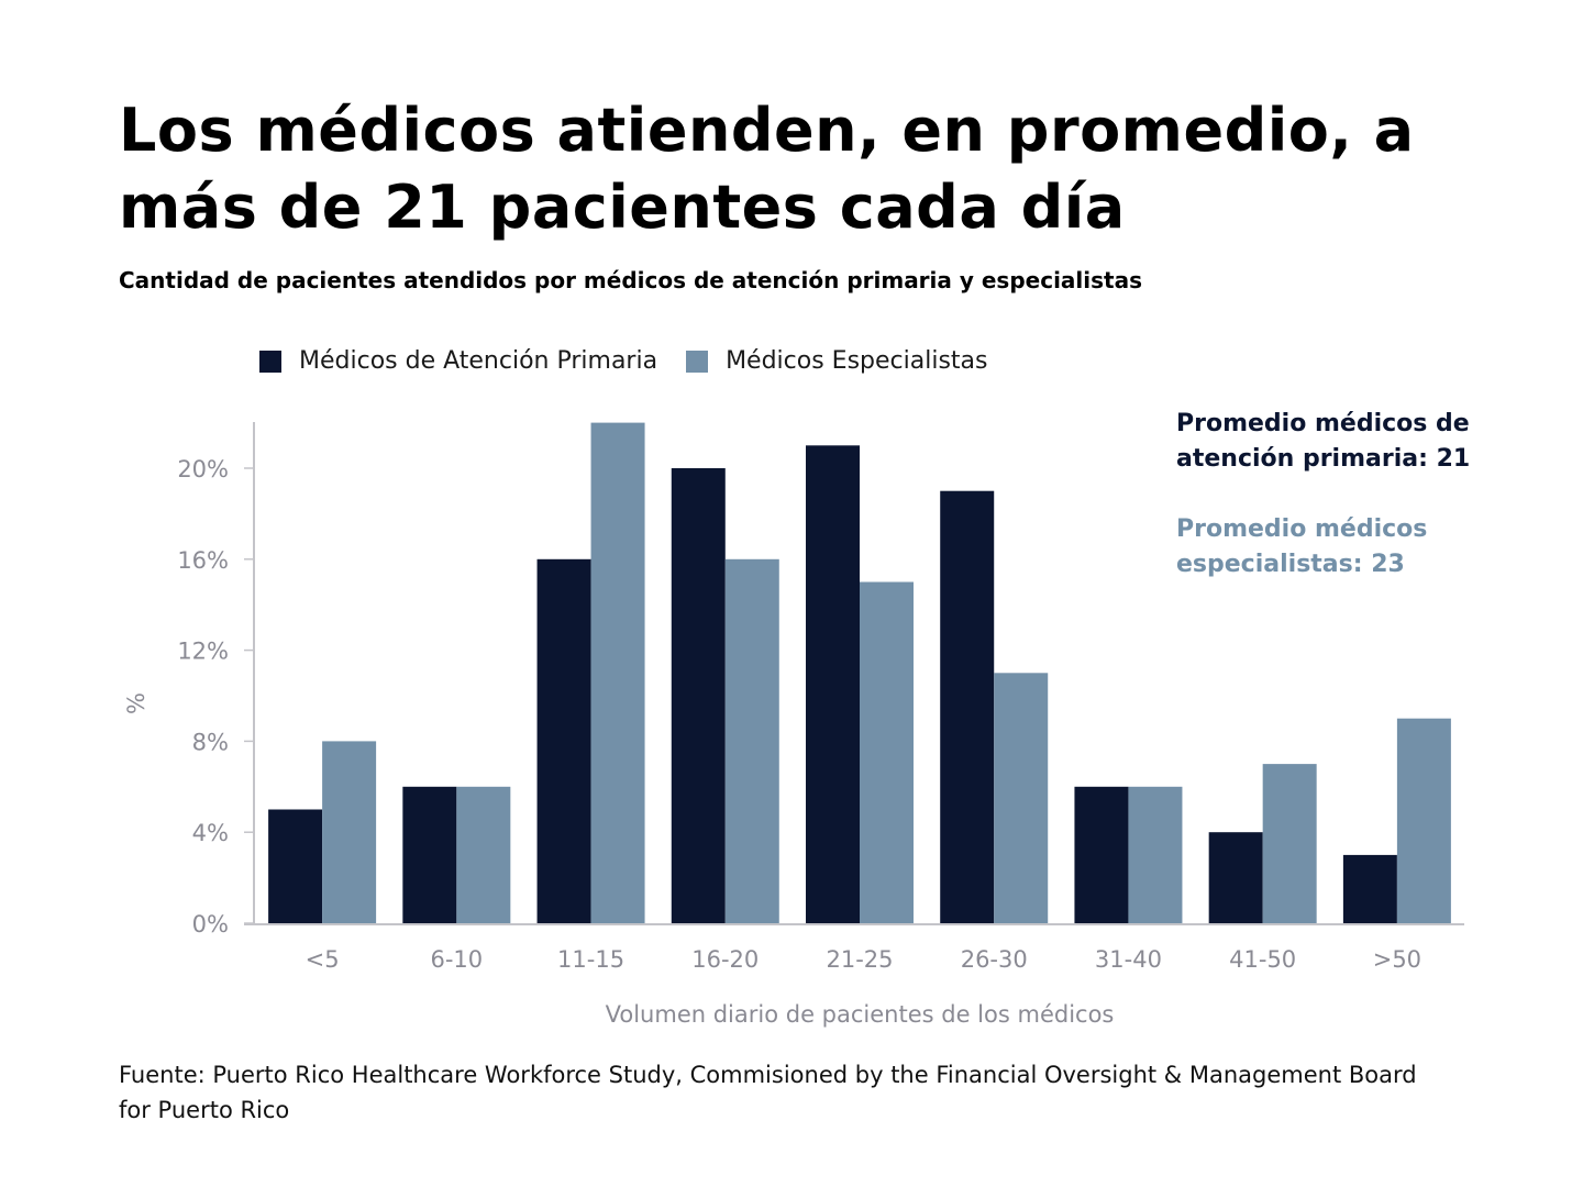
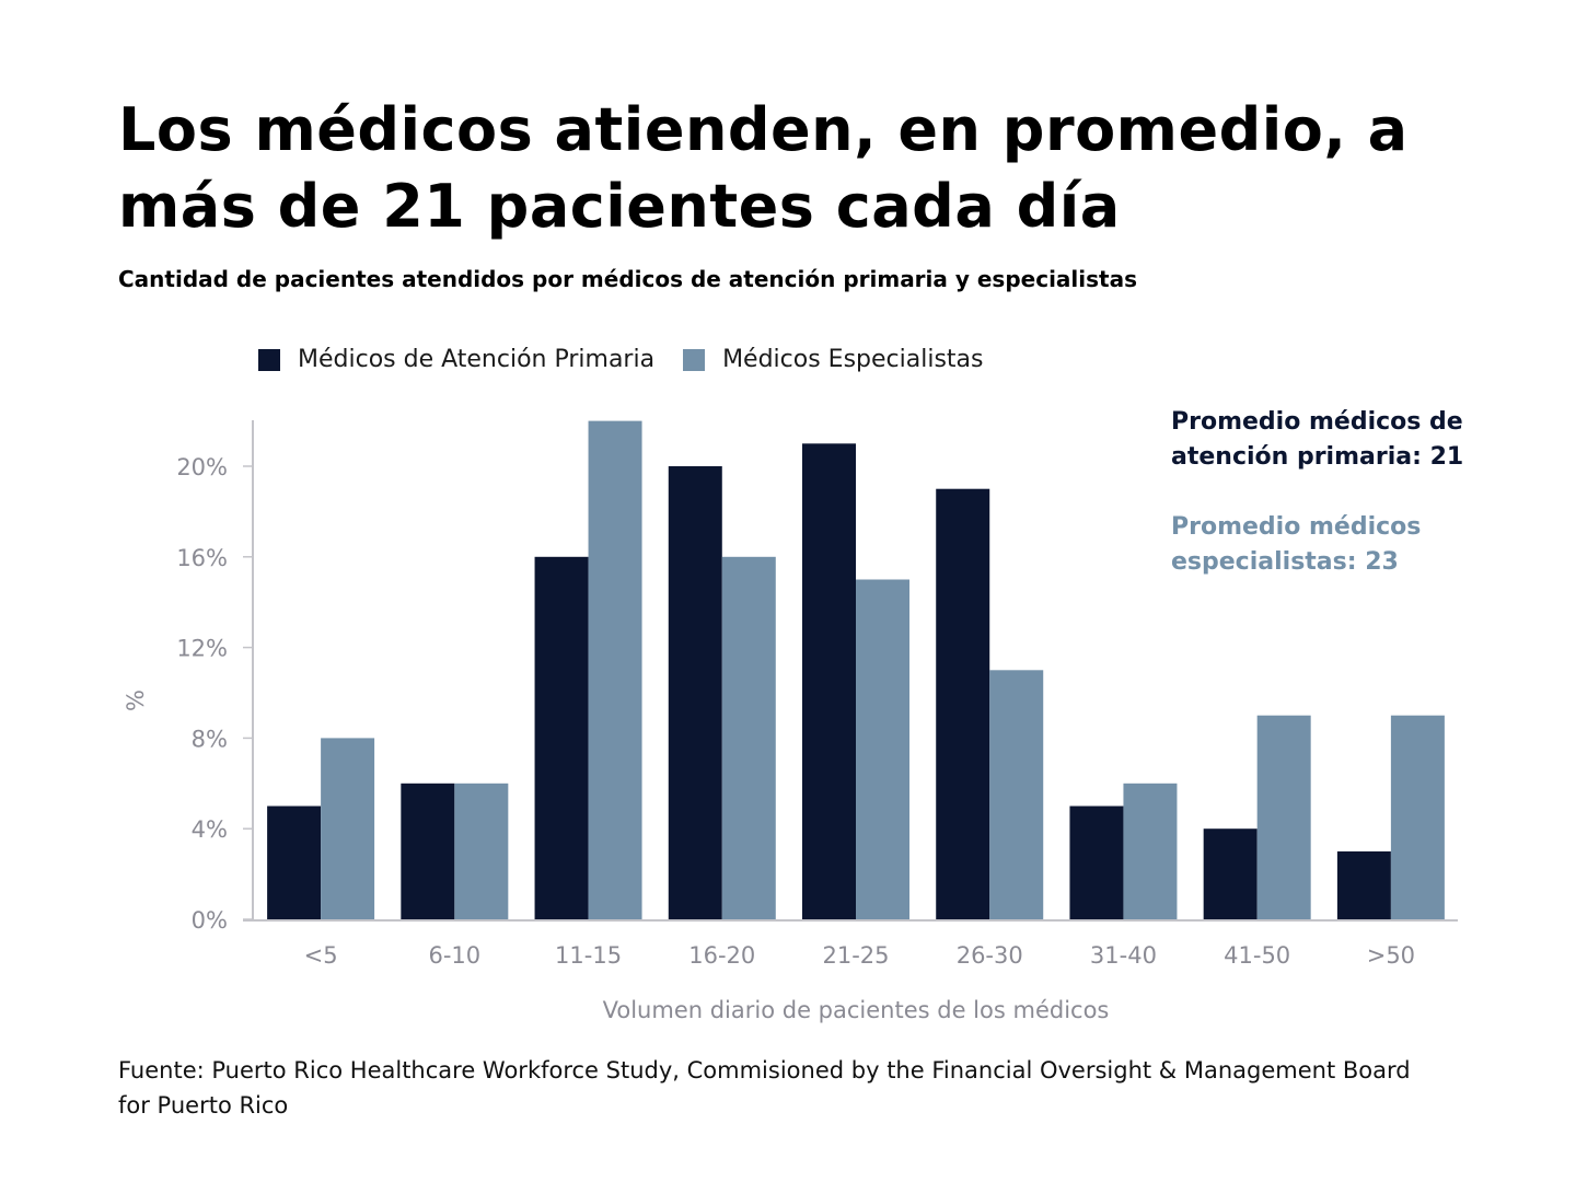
Médicos de Atención Primaria/31-40: 6% -> 5%
Médicos Especialistas/41-50: 7% -> 9%
